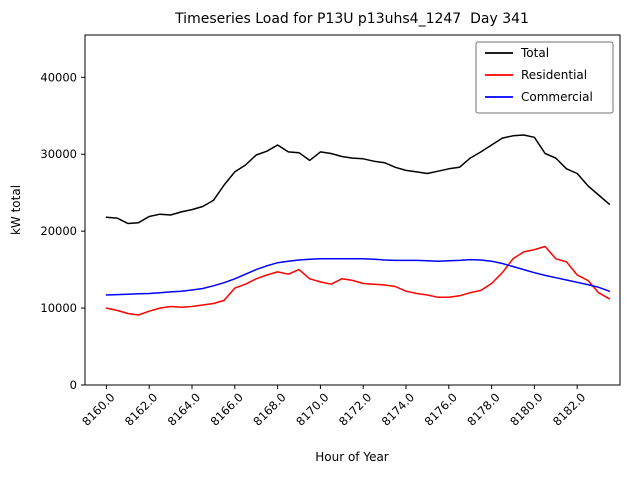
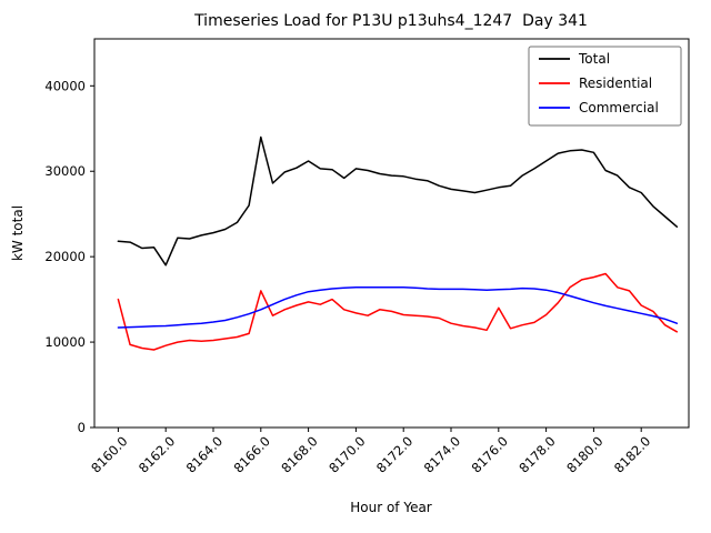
Residential/8160.0: 10000 -> 15000
Total/8162.0: 22000 -> 19000
Total/8166.0: 28000 -> 34000
Residential/8166.0: 13000 -> 16000
Residential/8176.0: 11000 -> 14000
